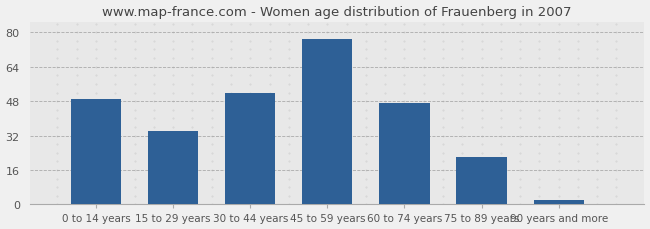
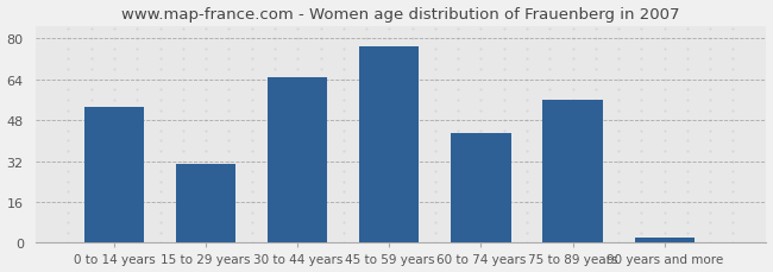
0 to 14 years: 49 -> 53
15 to 29 years: 34 -> 31
30 to 44 years: 52 -> 65
60 to 74 years: 47 -> 43
75 to 89 years: 22 -> 56
